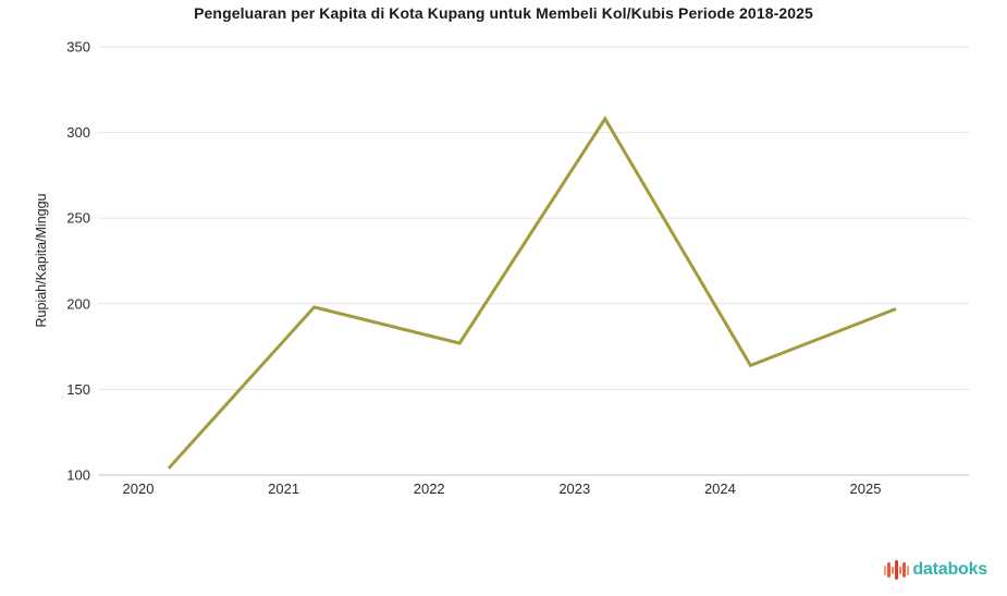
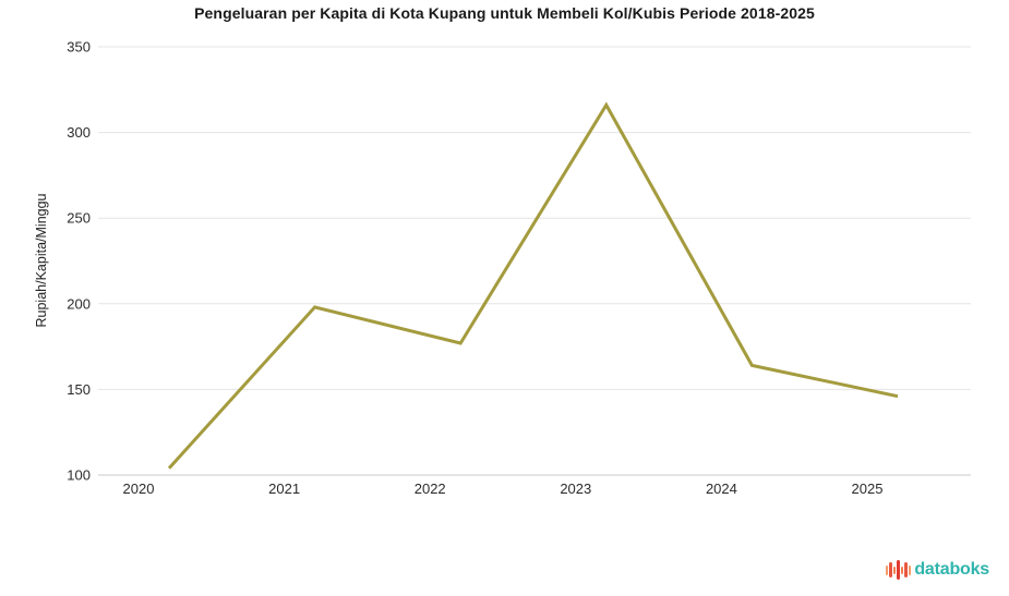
2023: 308 -> 316
2025: 197 -> 146
